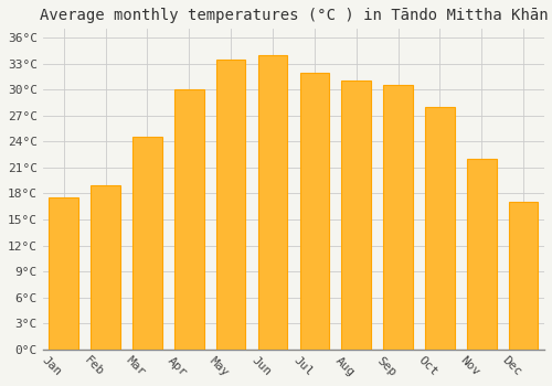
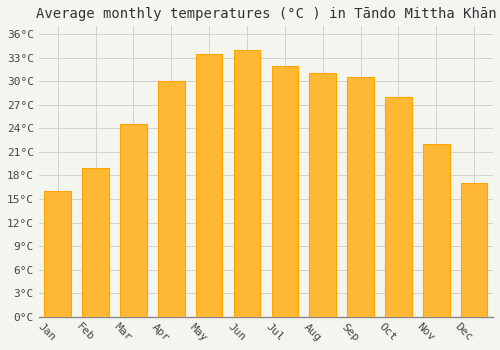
Jan: 17.6°C -> 16.0°C
